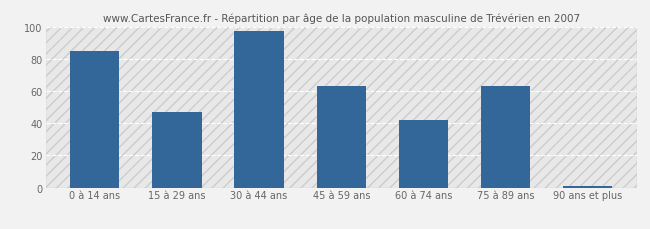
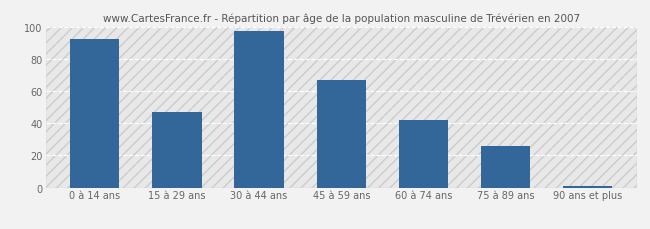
0 à 14 ans: 85 -> 92
45 à 59 ans: 63 -> 67
75 à 89 ans: 63 -> 26
